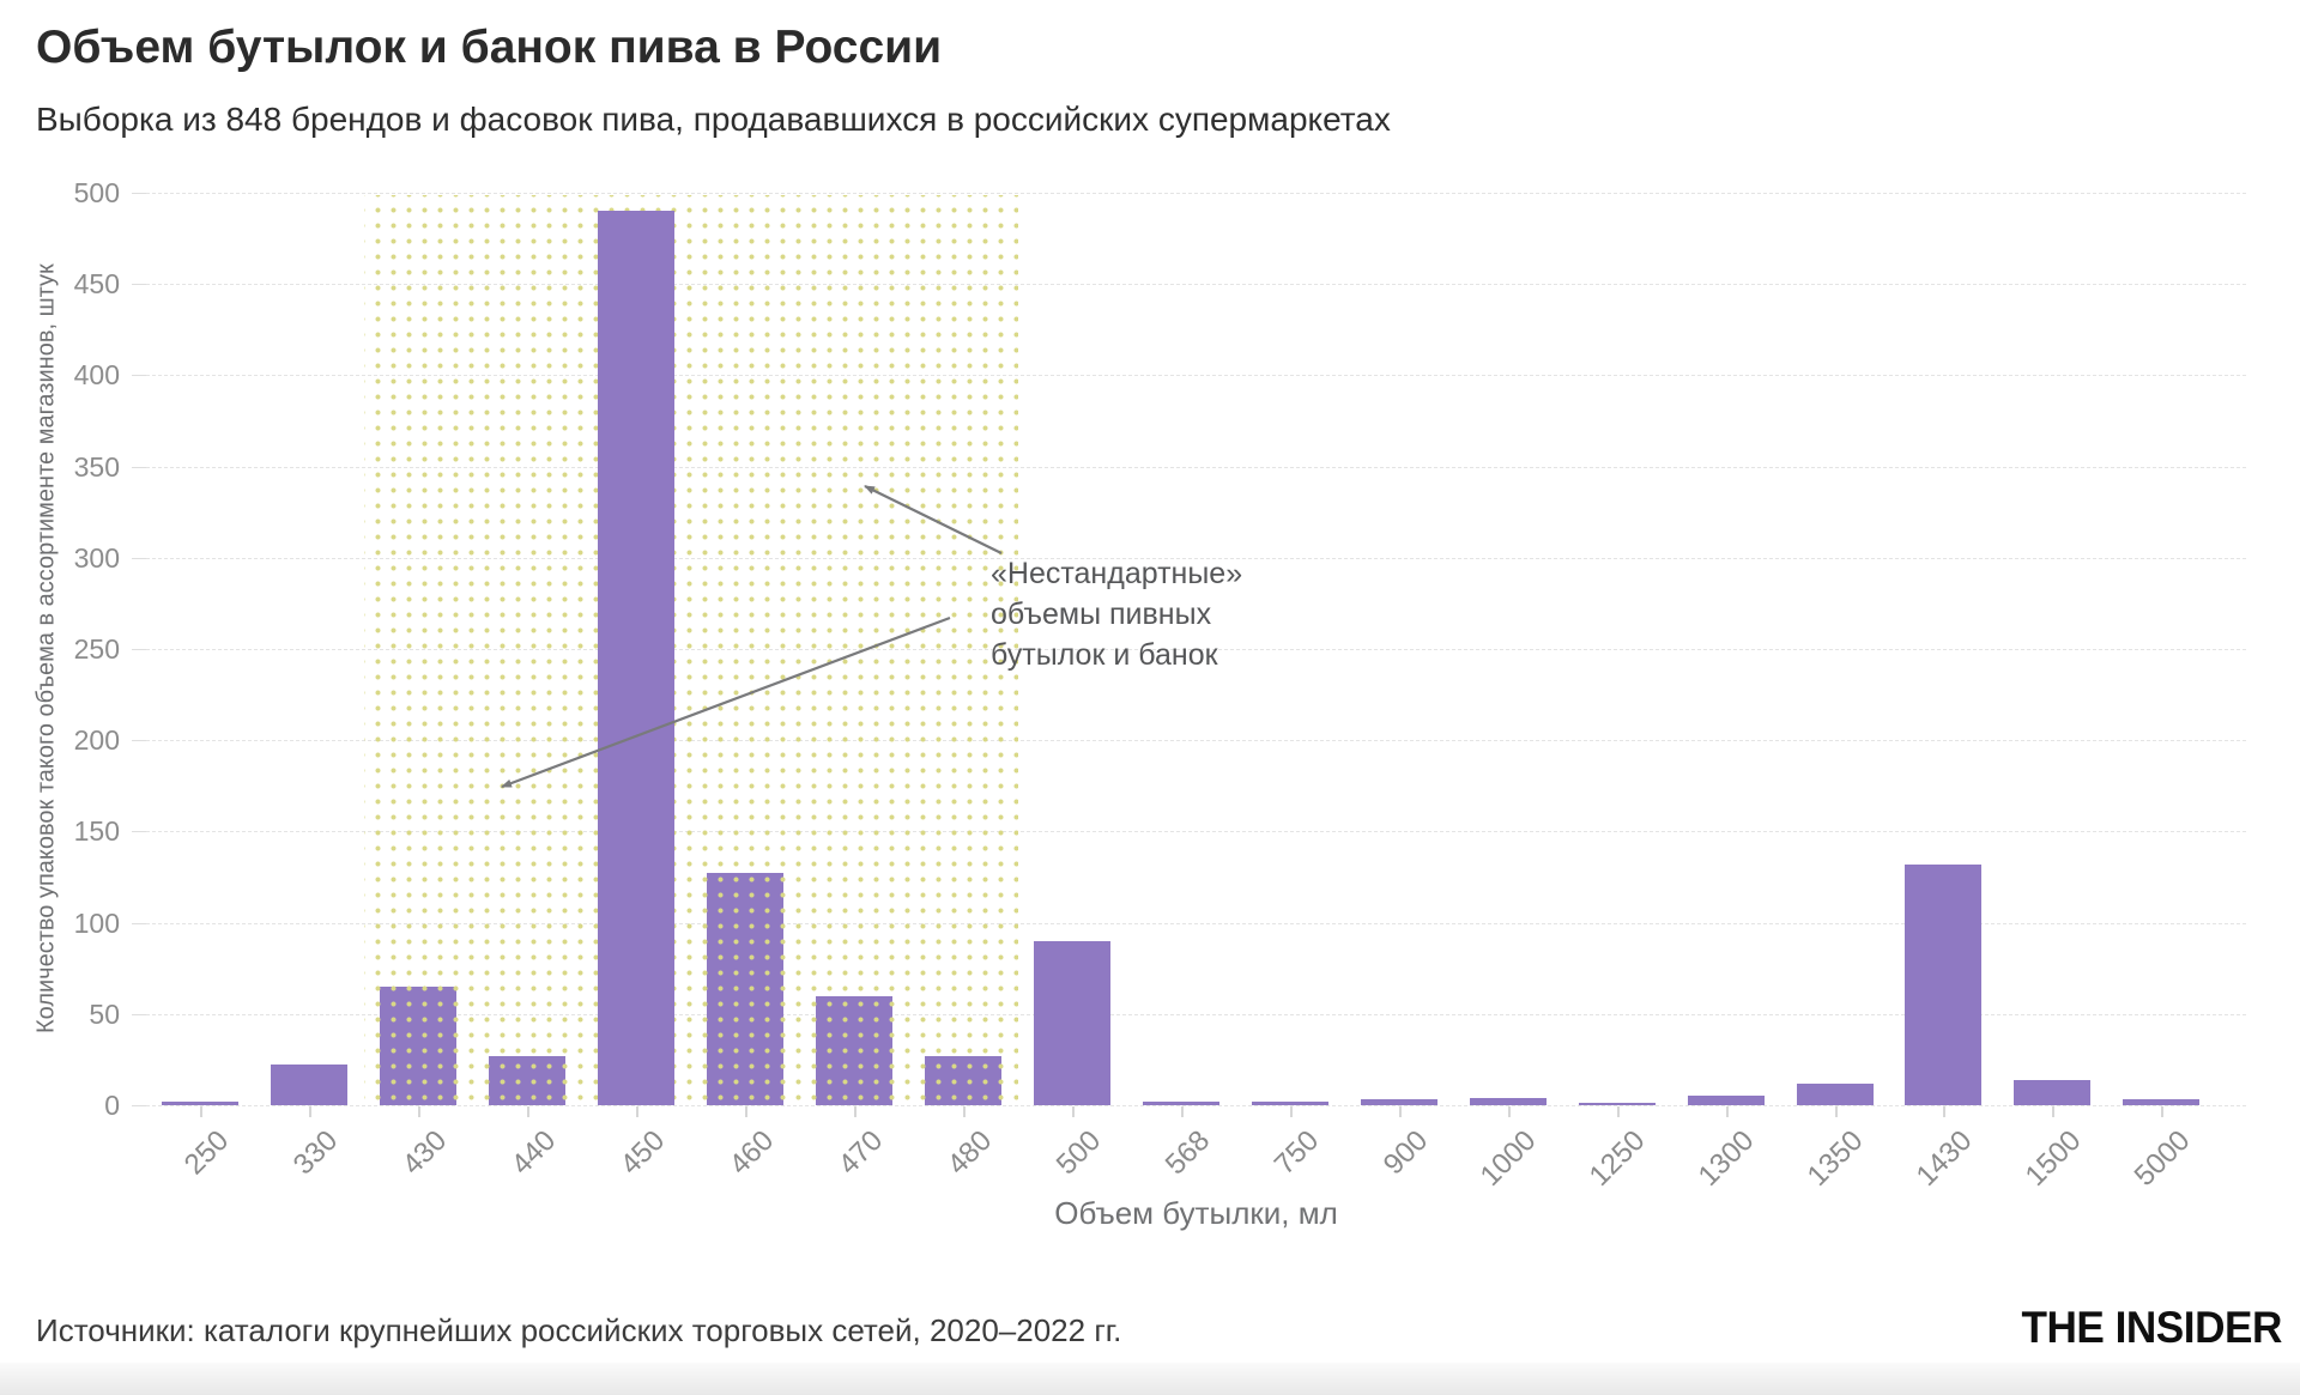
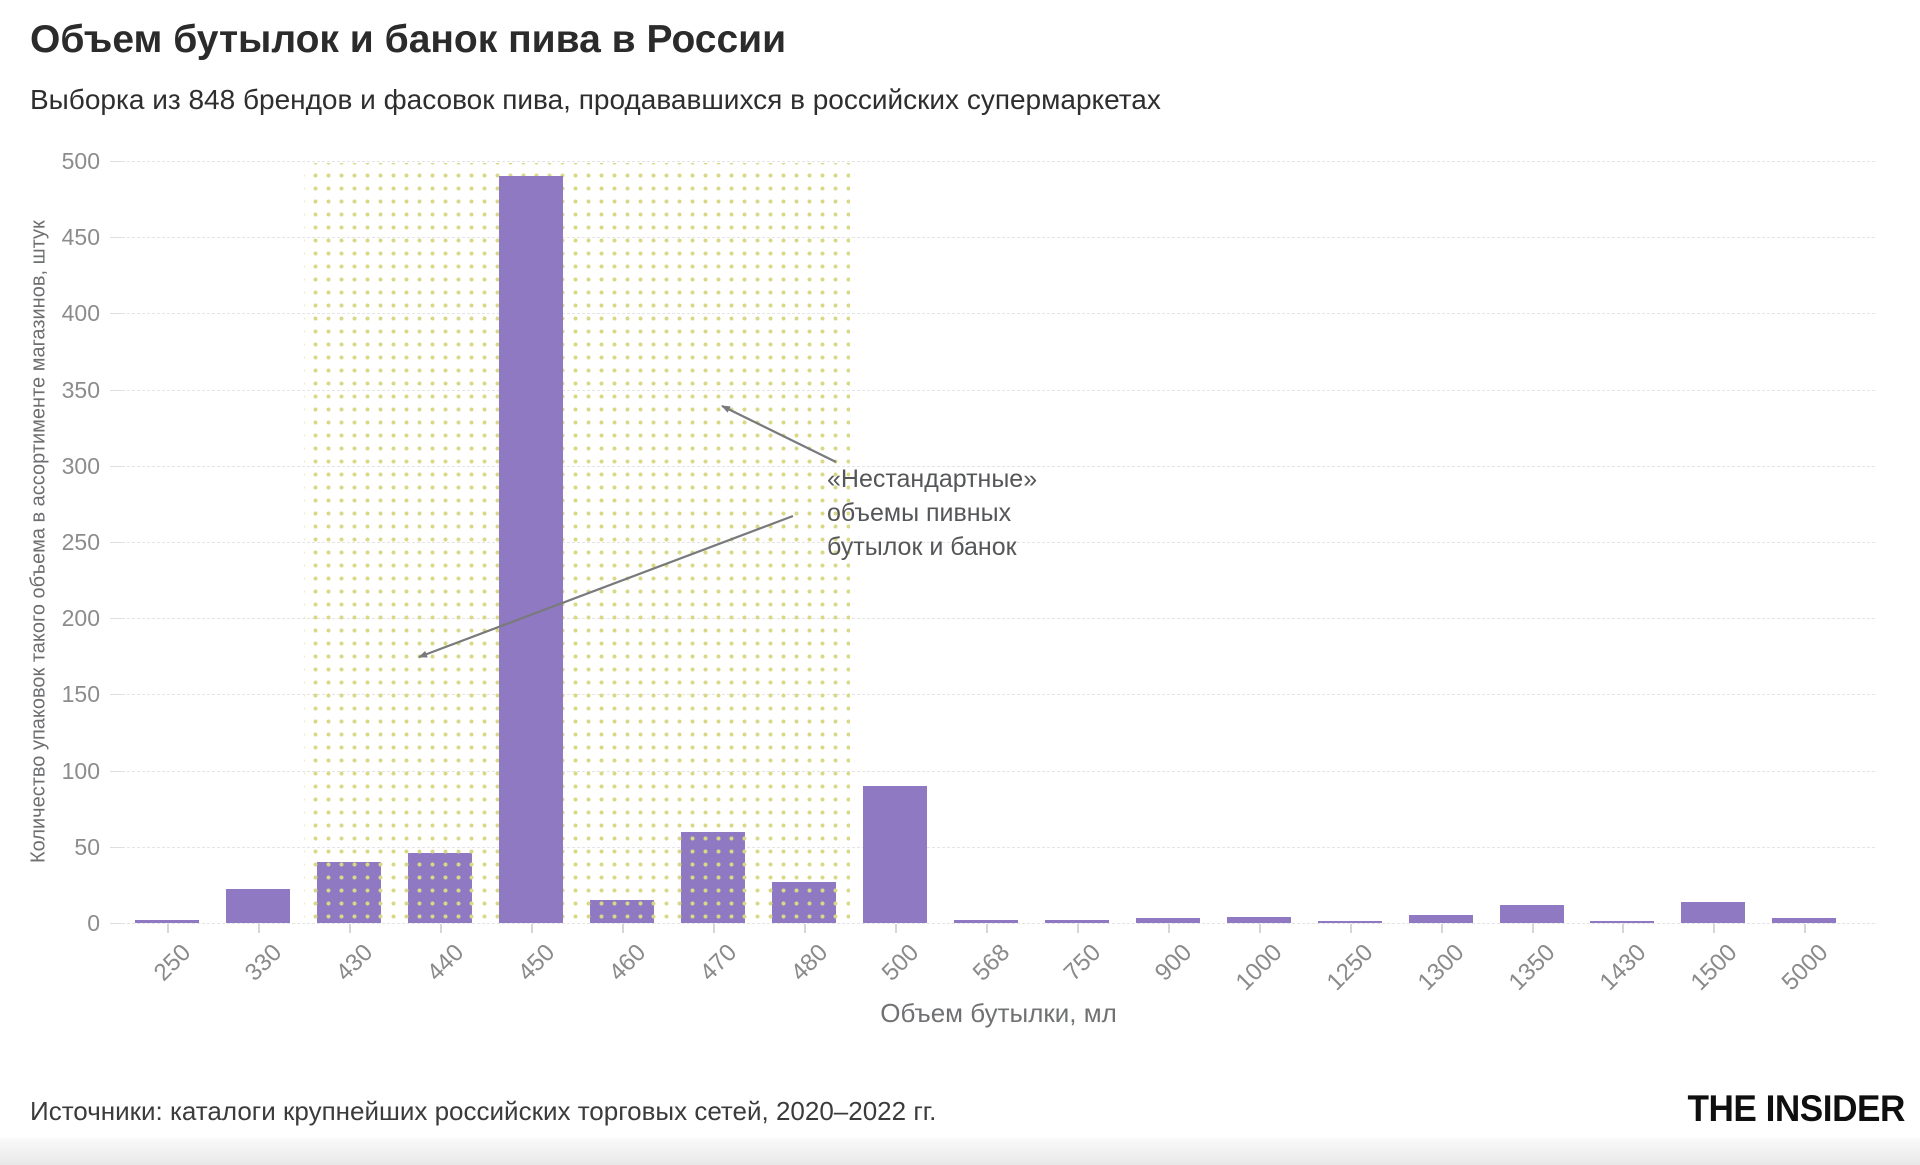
430: 65 -> 40
440: 27 -> 46
460: 127 -> 15
1430: 132 -> 1
